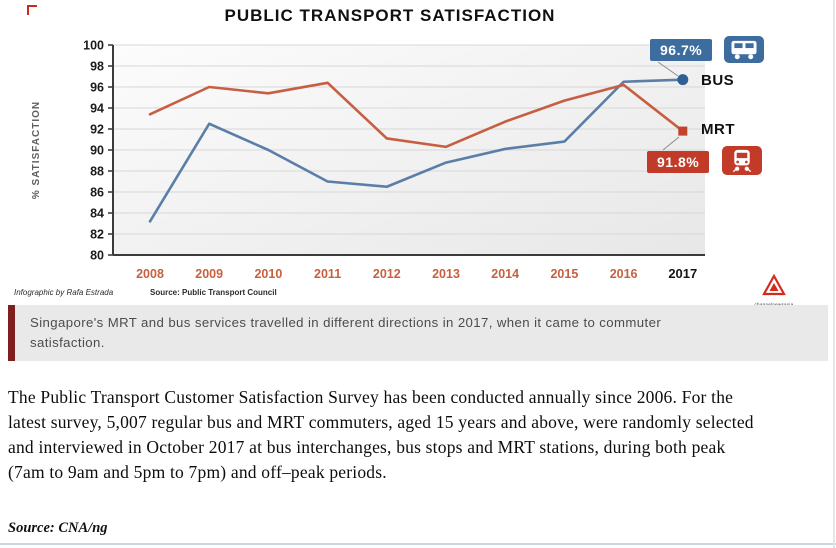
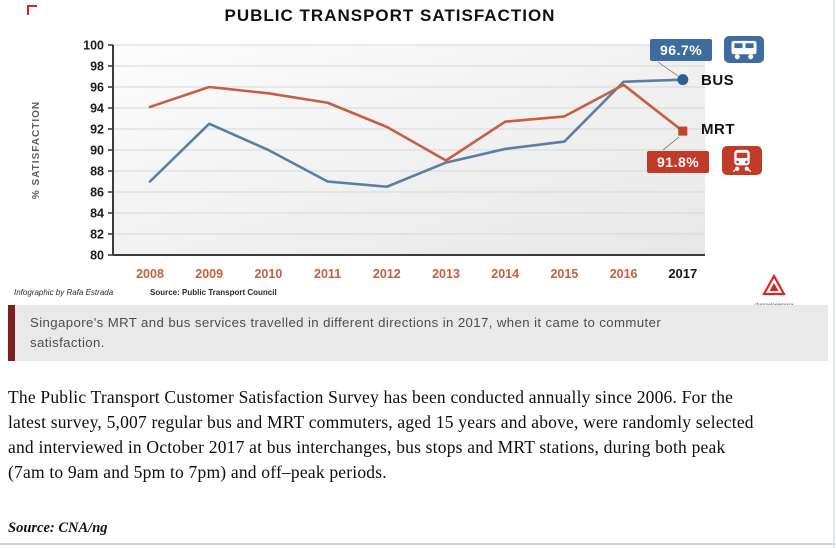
BUS/2008: 83.2 -> 87.0
MRT/2008: 93.4 -> 94.1
MRT/2011: 96.4 -> 94.5
MRT/2012: 91.1 -> 92.2
MRT/2013: 90.3 -> 89.0
MRT/2015: 94.7 -> 93.2
